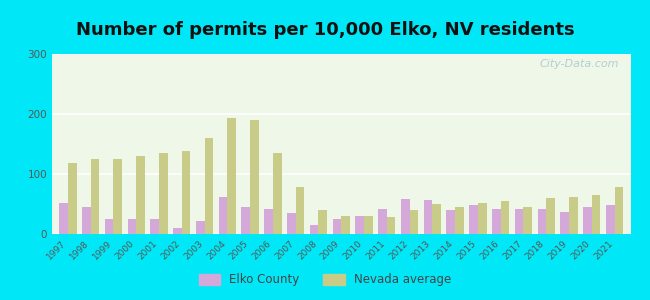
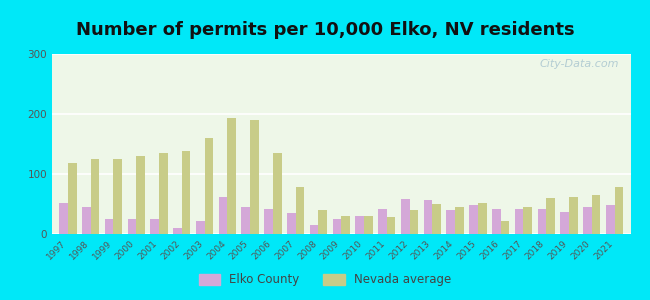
Nevada average/2016: 55 -> 22
